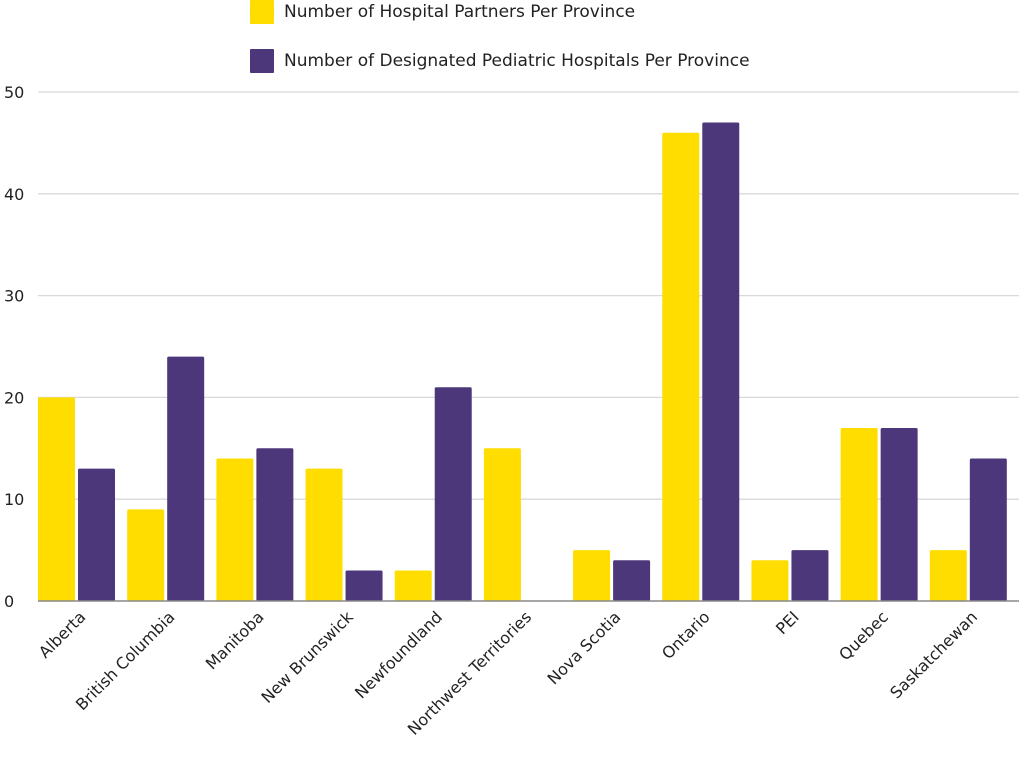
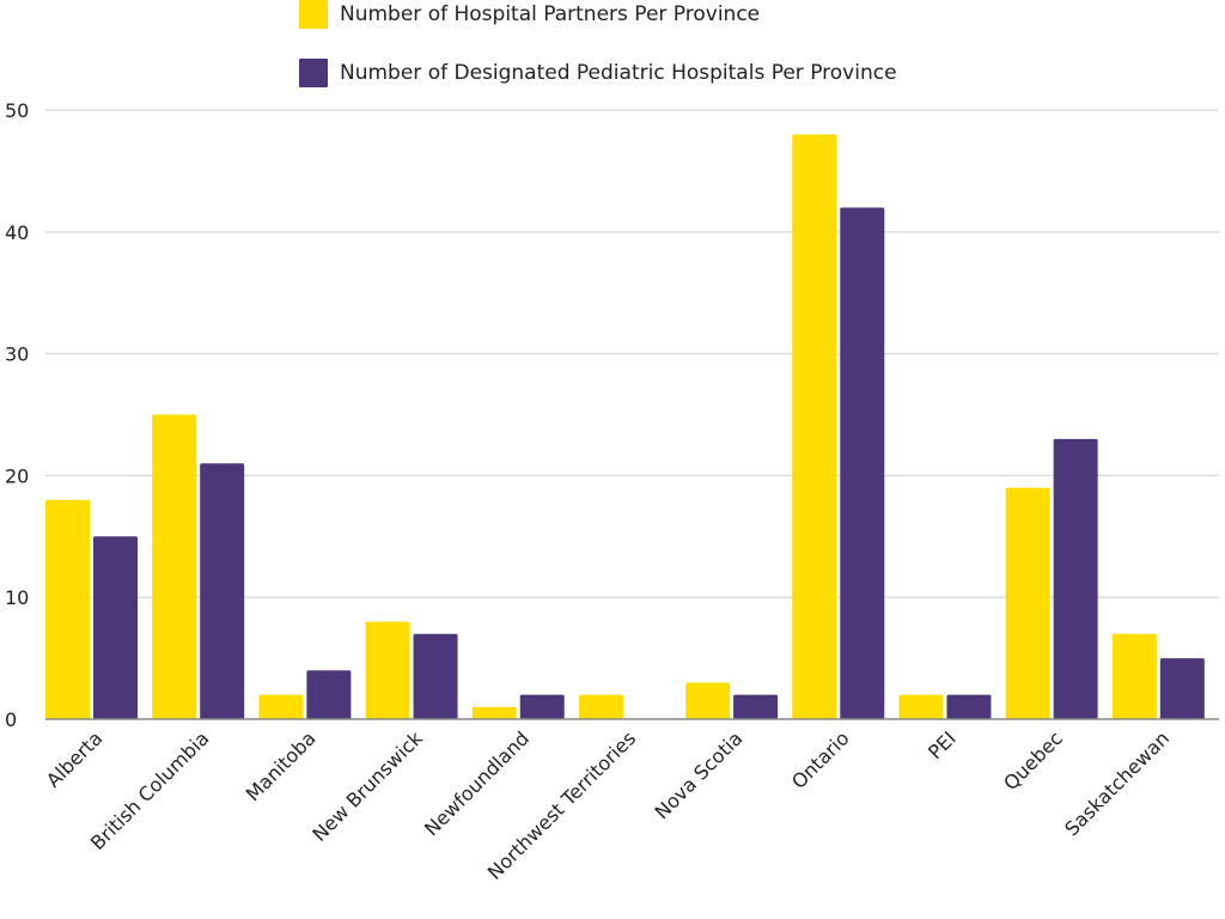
Number of Hospital Partners Per Province/Alberta: 20 -> 18
Number of Designated Pediatric Hospitals Per Province/Alberta: 13 -> 15
Number of Hospital Partners Per Province/British Columbia: 9 -> 25
Number of Designated Pediatric Hospitals Per Province/British Columbia: 24 -> 21
Number of Hospital Partners Per Province/Manitoba: 14 -> 2
Number of Designated Pediatric Hospitals Per Province/Manitoba: 15 -> 4
Number of Hospital Partners Per Province/New Brunswick: 13 -> 8
Number of Designated Pediatric Hospitals Per Province/New Brunswick: 3 -> 7
Number of Hospital Partners Per Province/Newfoundland: 3 -> 1
Number of Designated Pediatric Hospitals Per Province/Newfoundland: 21 -> 2
Number of Hospital Partners Per Province/Northwest Territories: 15 -> 2
Number of Hospital Partners Per Province/Nova Scotia: 5 -> 3
Number of Designated Pediatric Hospitals Per Province/Nova Scotia: 4 -> 2
Number of Hospital Partners Per Province/Ontario: 46 -> 48
Number of Designated Pediatric Hospitals Per Province/Ontario: 47 -> 42
Number of Hospital Partners Per Province/PEI: 4 -> 2
Number of Designated Pediatric Hospitals Per Province/PEI: 5 -> 2
Number of Hospital Partners Per Province/Quebec: 17 -> 19
Number of Designated Pediatric Hospitals Per Province/Quebec: 17 -> 23
Number of Hospital Partners Per Province/Saskatchewan: 5 -> 7
Number of Designated Pediatric Hospitals Per Province/Saskatchewan: 14 -> 5
